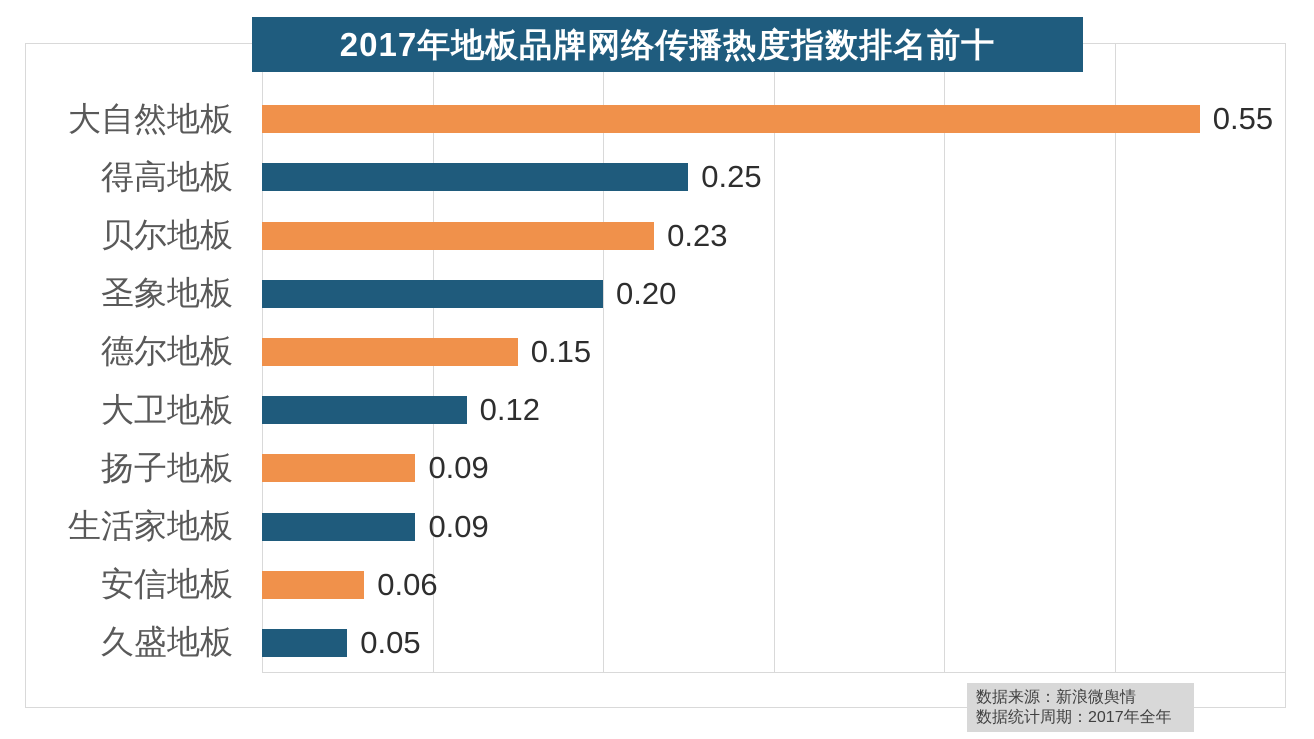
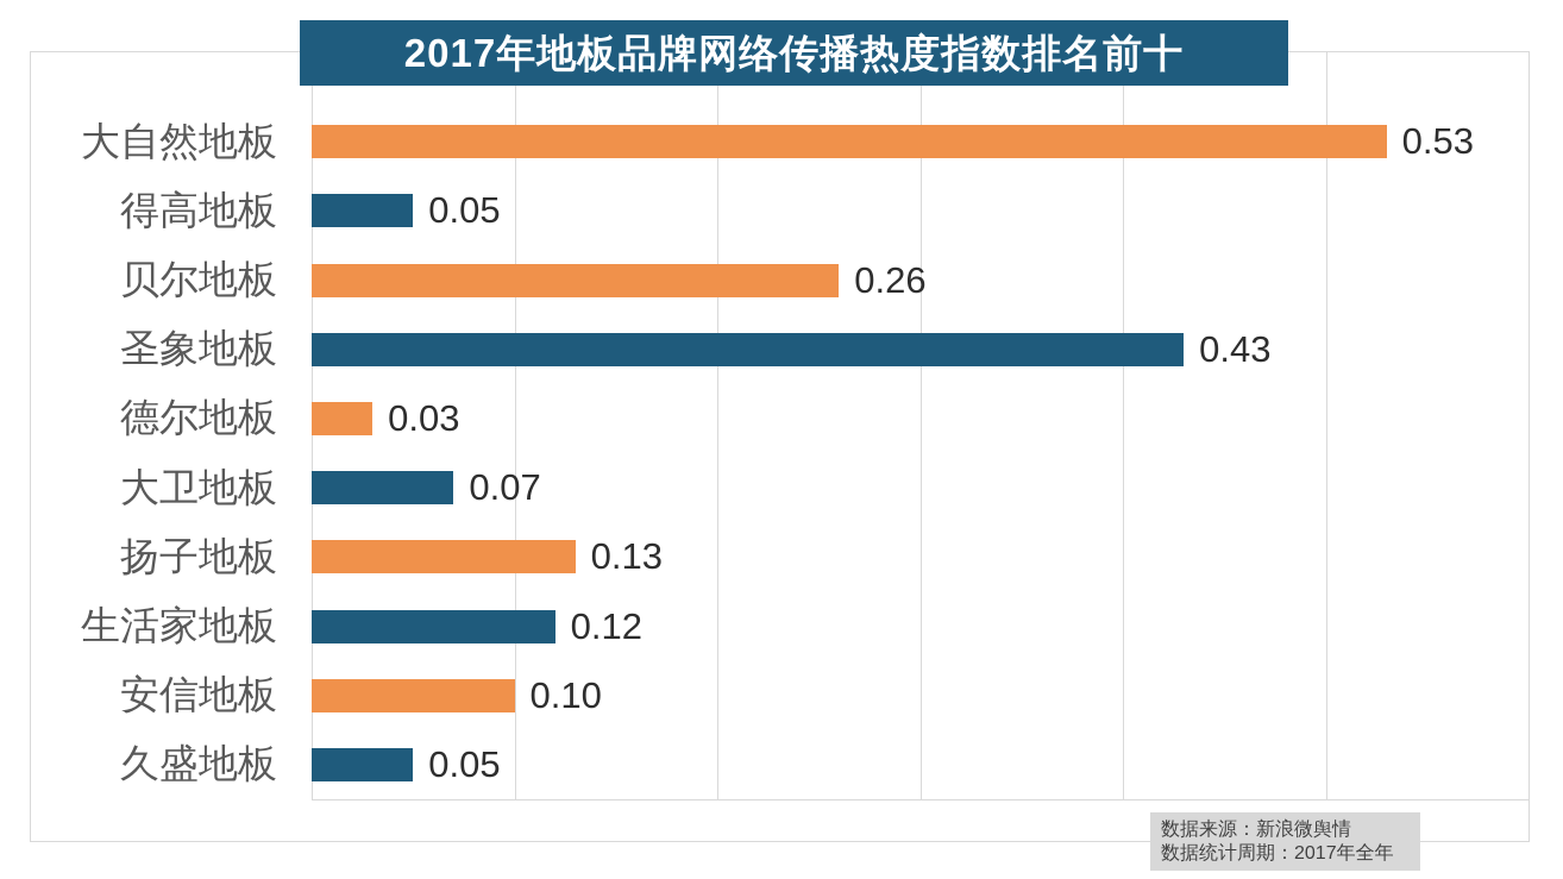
大自然地板: 0.55 -> 0.53
得高地板: 0.25 -> 0.05
贝尔地板: 0.23 -> 0.26
圣象地板: 0.20 -> 0.43
德尔地板: 0.15 -> 0.03
大卫地板: 0.12 -> 0.07
扬子地板: 0.09 -> 0.13
生活家地板: 0.09 -> 0.12
安信地板: 0.06 -> 0.10
